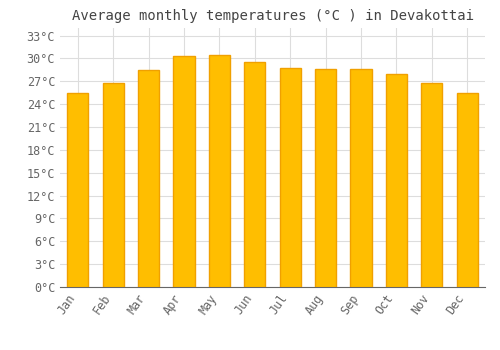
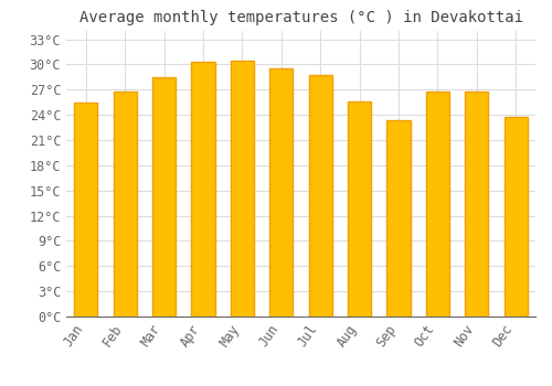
Aug: 28.6°C -> 25.6°C
Sep: 28.6°C -> 23.4°C
Oct: 27.9°C -> 26.8°C
Dec: 25.5°C -> 23.8°C
